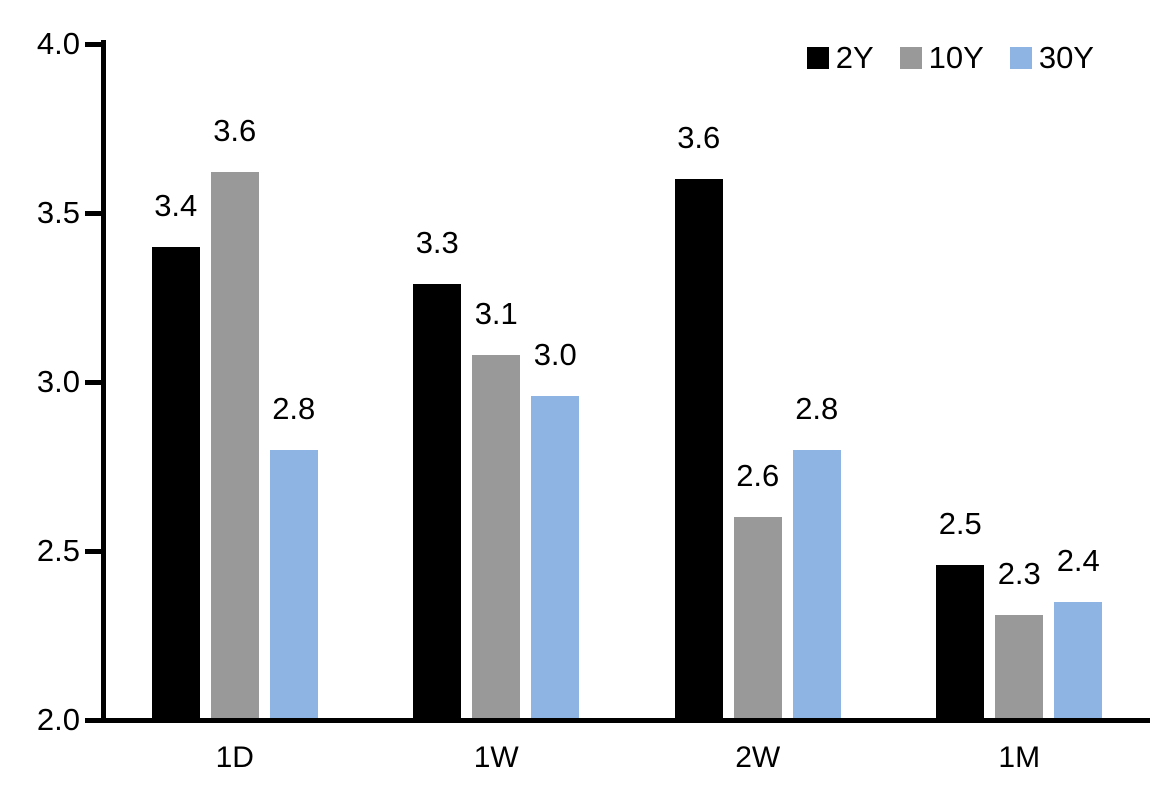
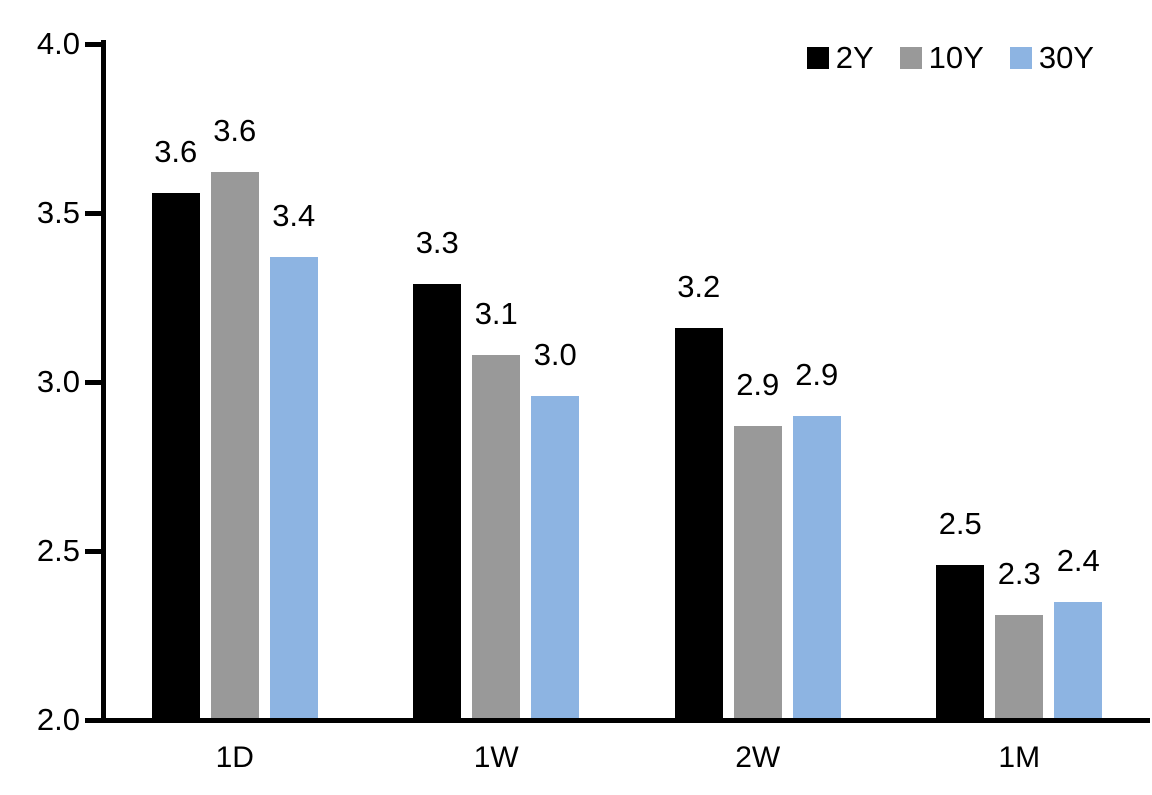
2Y/1D: 3.4 -> 3.6
30Y/1D: 2.8 -> 3.4
2Y/2W: 3.6 -> 3.2
10Y/2W: 2.6 -> 2.9
30Y/2W: 2.8 -> 2.9
